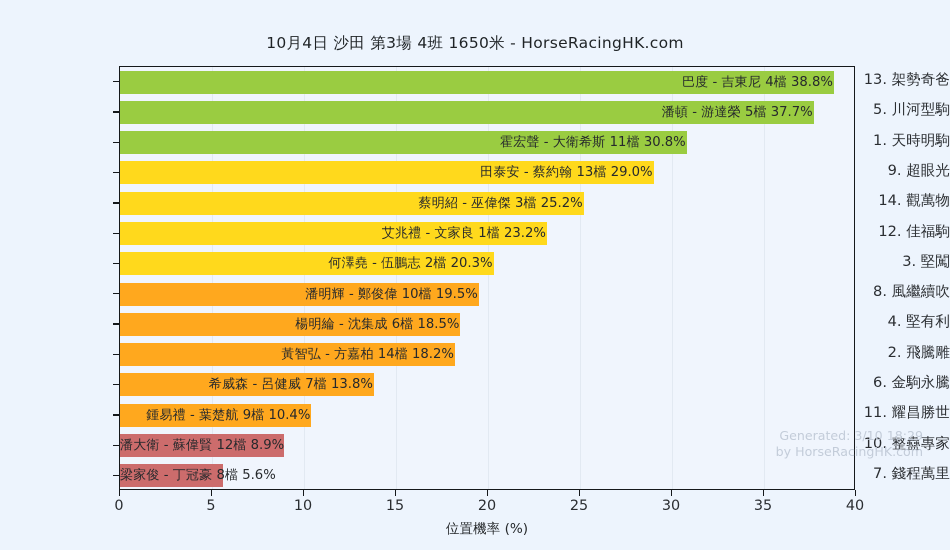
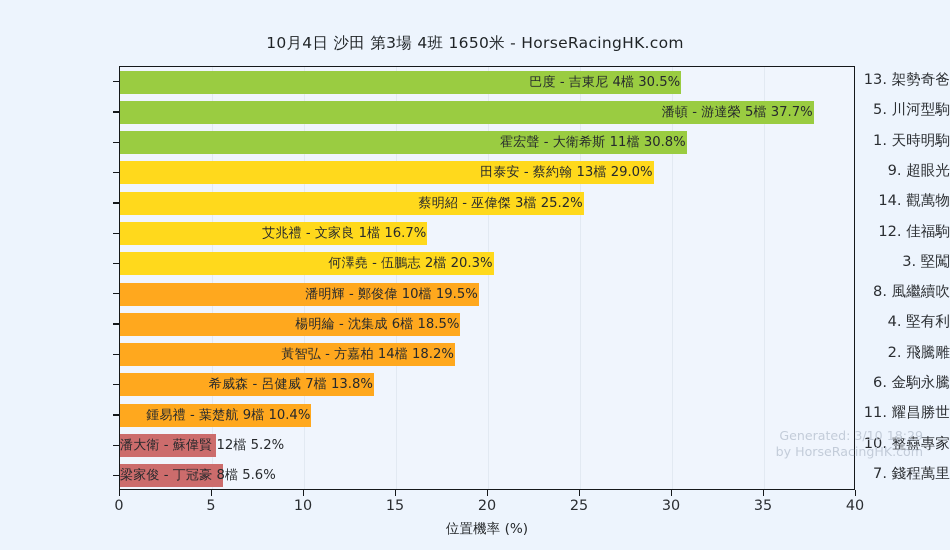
13. 架勢奇爸: 38.8% -> 30.5%
12. 佳福駒: 23.2% -> 16.7%
10. 整蠱專家: 8.9% -> 5.2%
